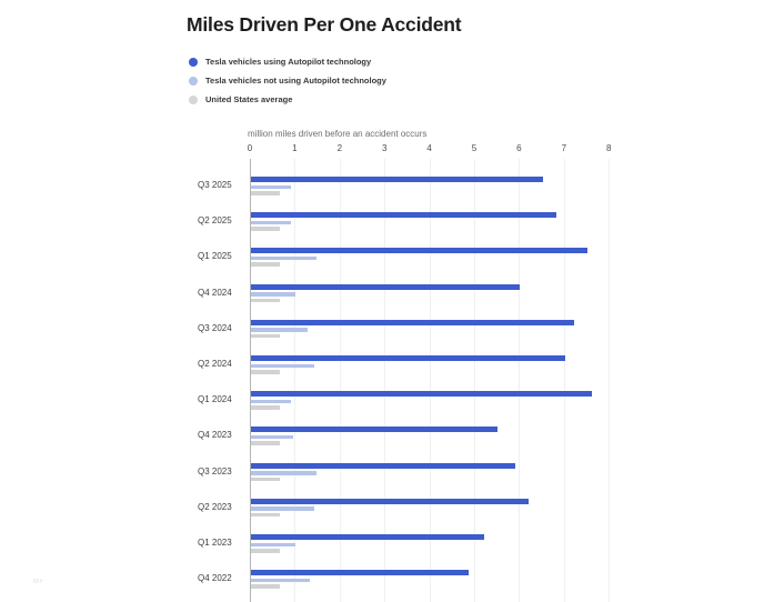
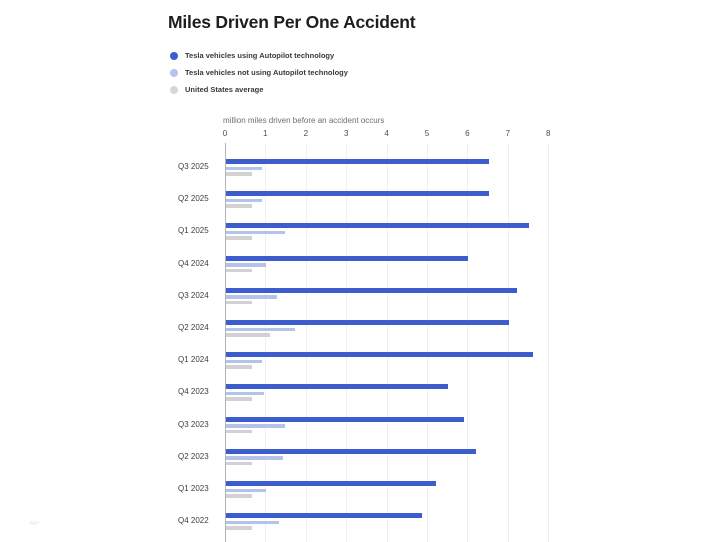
Tesla vehicles using Autopilot technology/Q2 2025: 6.8 -> 6.5
Tesla vehicles not using Autopilot technology/Q2 2024: 1.4 -> 1.7
United States average/Q2 2024: 0.7 -> 1.1
